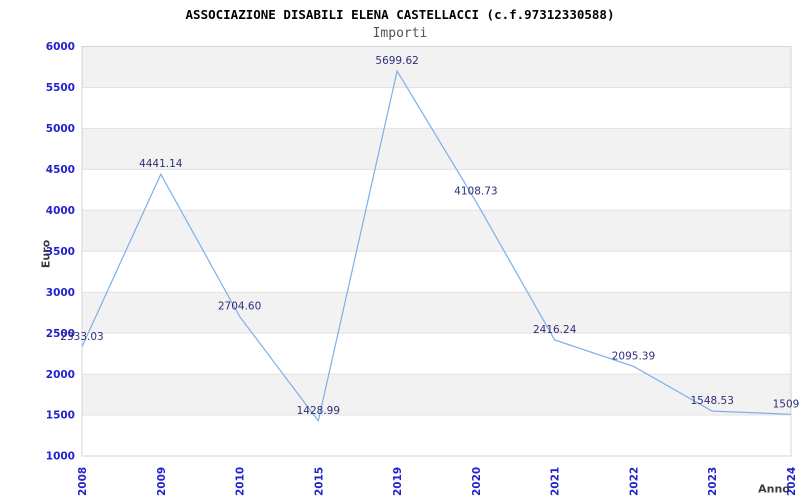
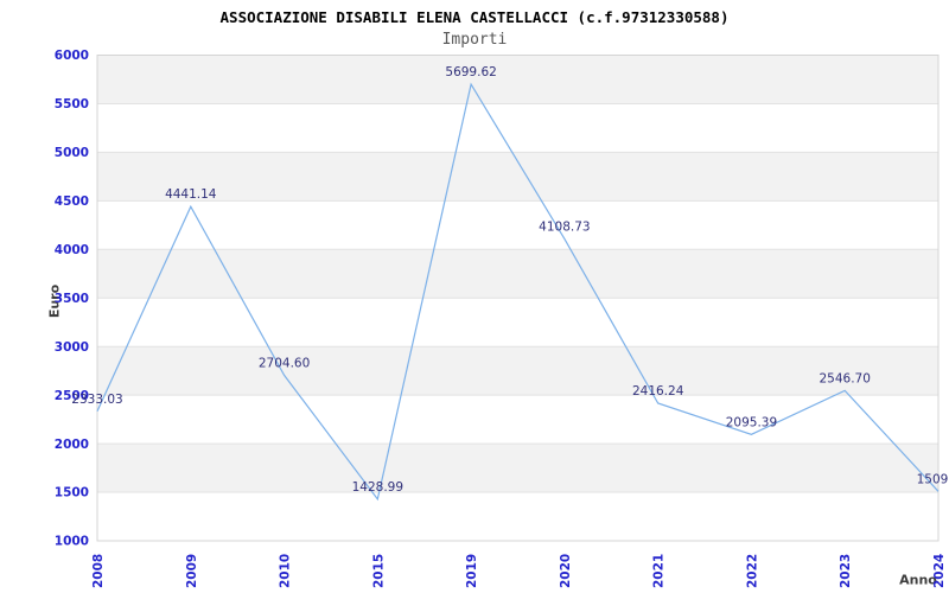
2023: 1548.53 -> 2546.70
